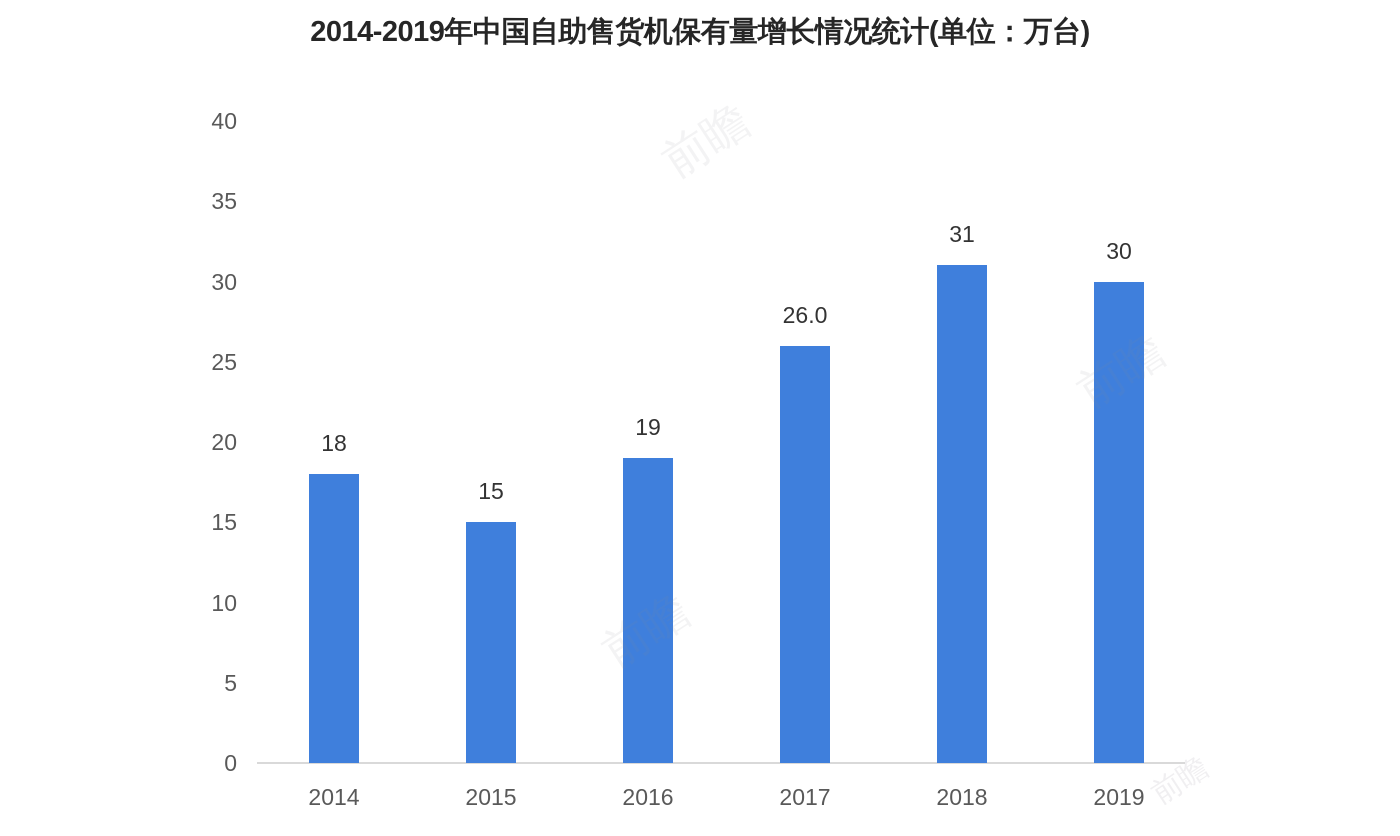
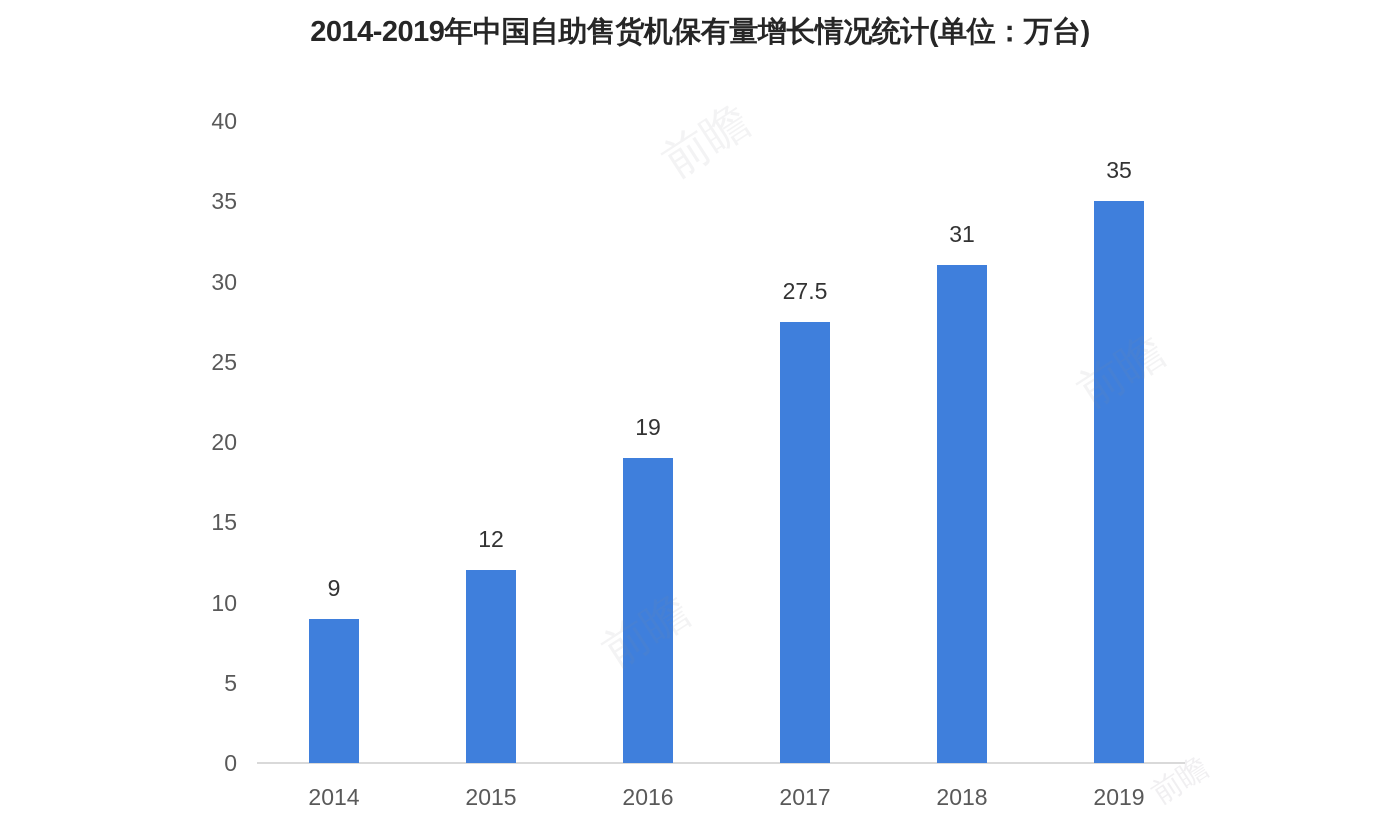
2014: 18 -> 9
2015: 15 -> 12
2017: 26.0 -> 27.5
2019: 30 -> 35
